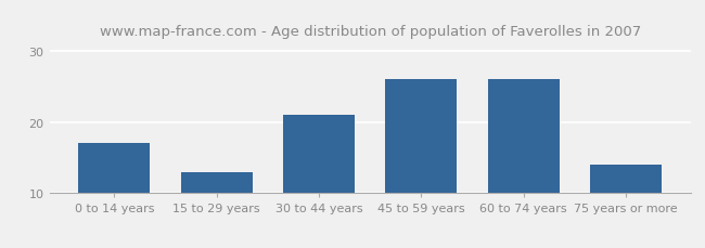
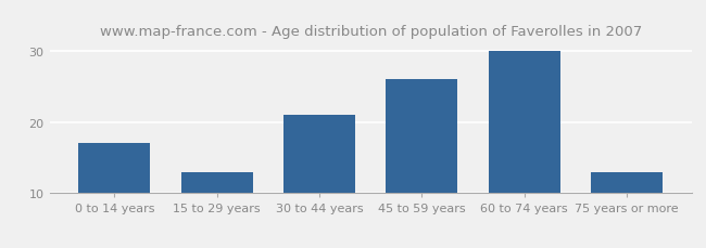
60 to 74 years: 26 -> 30
75 years or more: 14 -> 13
